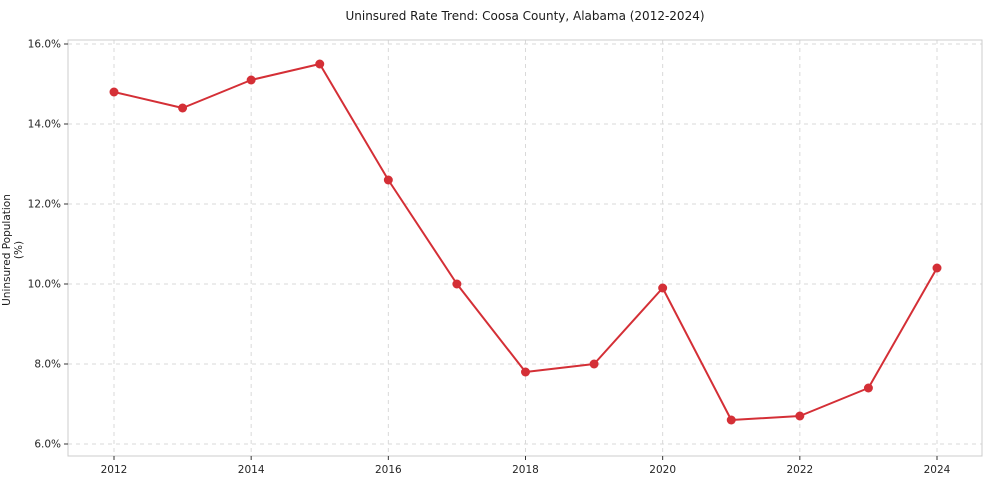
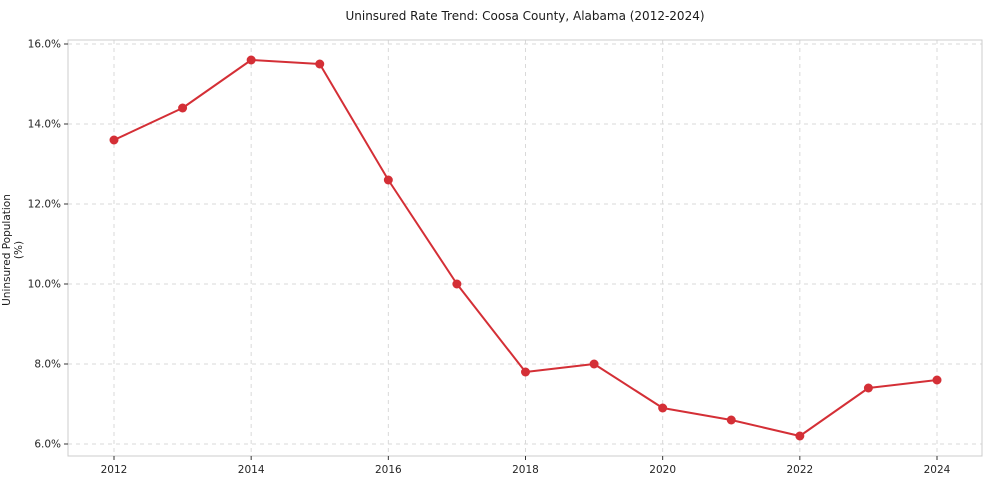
2012: 14.8% -> 13.6%
2014: 15.1% -> 15.6%
2020: 9.9% -> 6.9%
2022: 6.7% -> 6.2%
2024: 10.4% -> 7.6%
